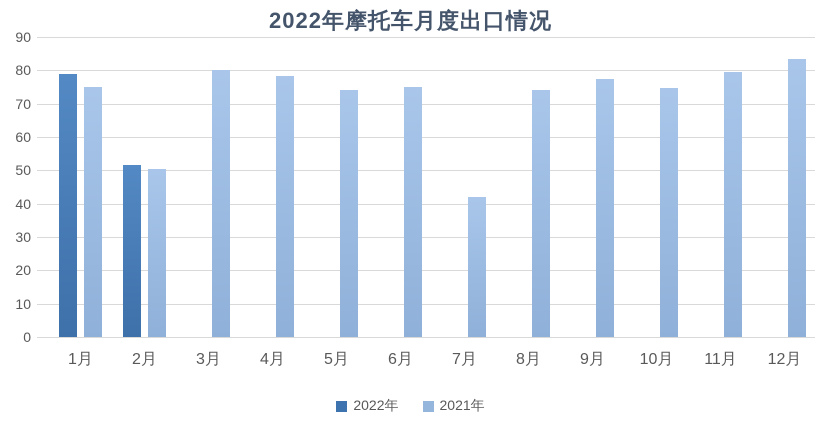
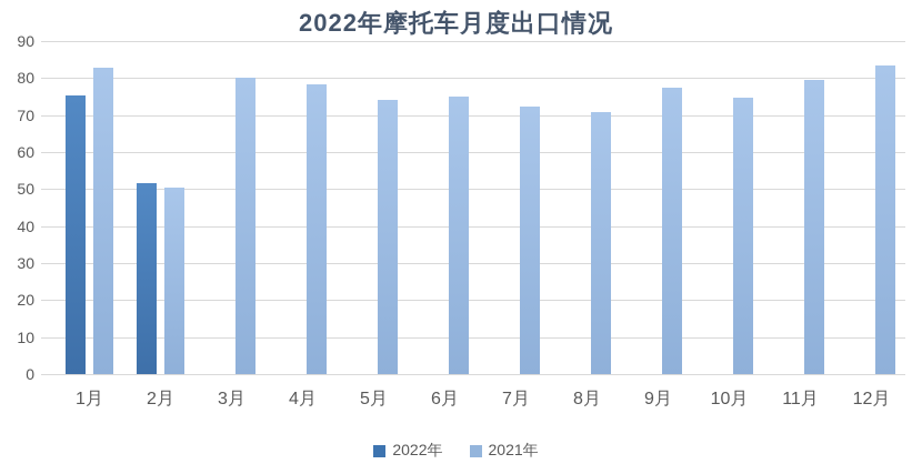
2022年/1月: 79 -> 75
2021年/1月: 75 -> 83
2021年/7月: 42 -> 72
2021年/8月: 74 -> 71
